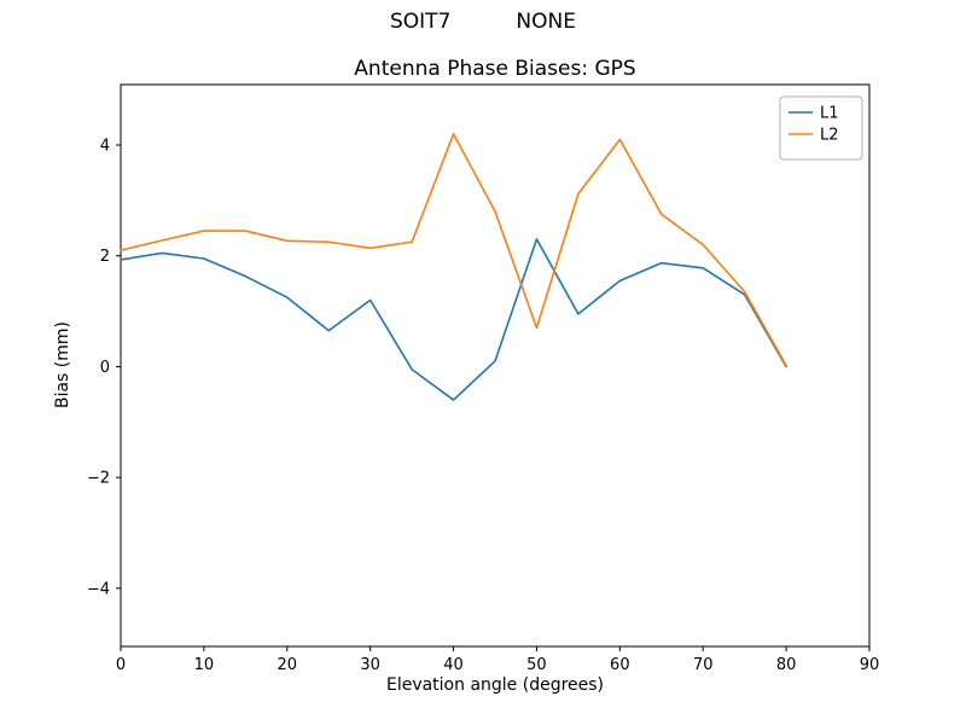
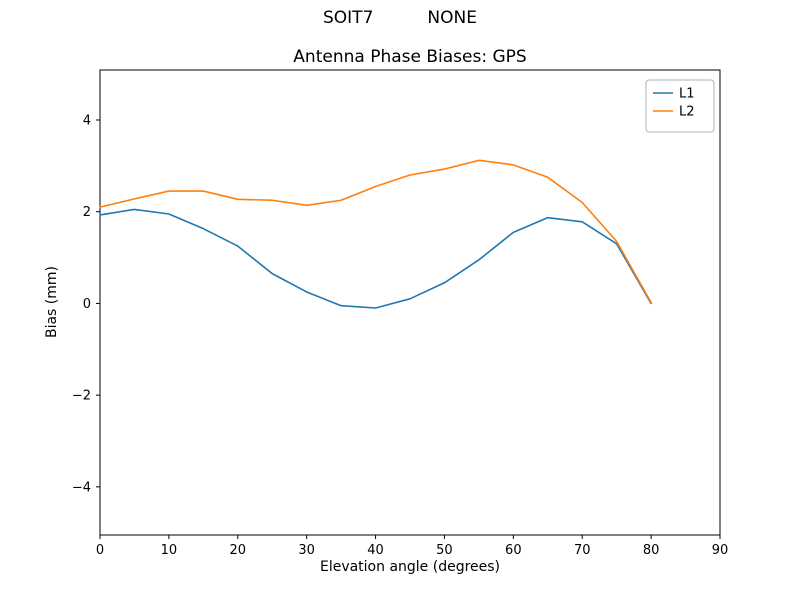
L1/30: 1.2 -> 0.2
L1/40: -0.6 -> -0.1
L2/40: 4.2 -> 2.5
L1/50: 2.3 -> 0.5
L2/50: 0.7 -> 2.9
L2/60: 4.1 -> 3.0
